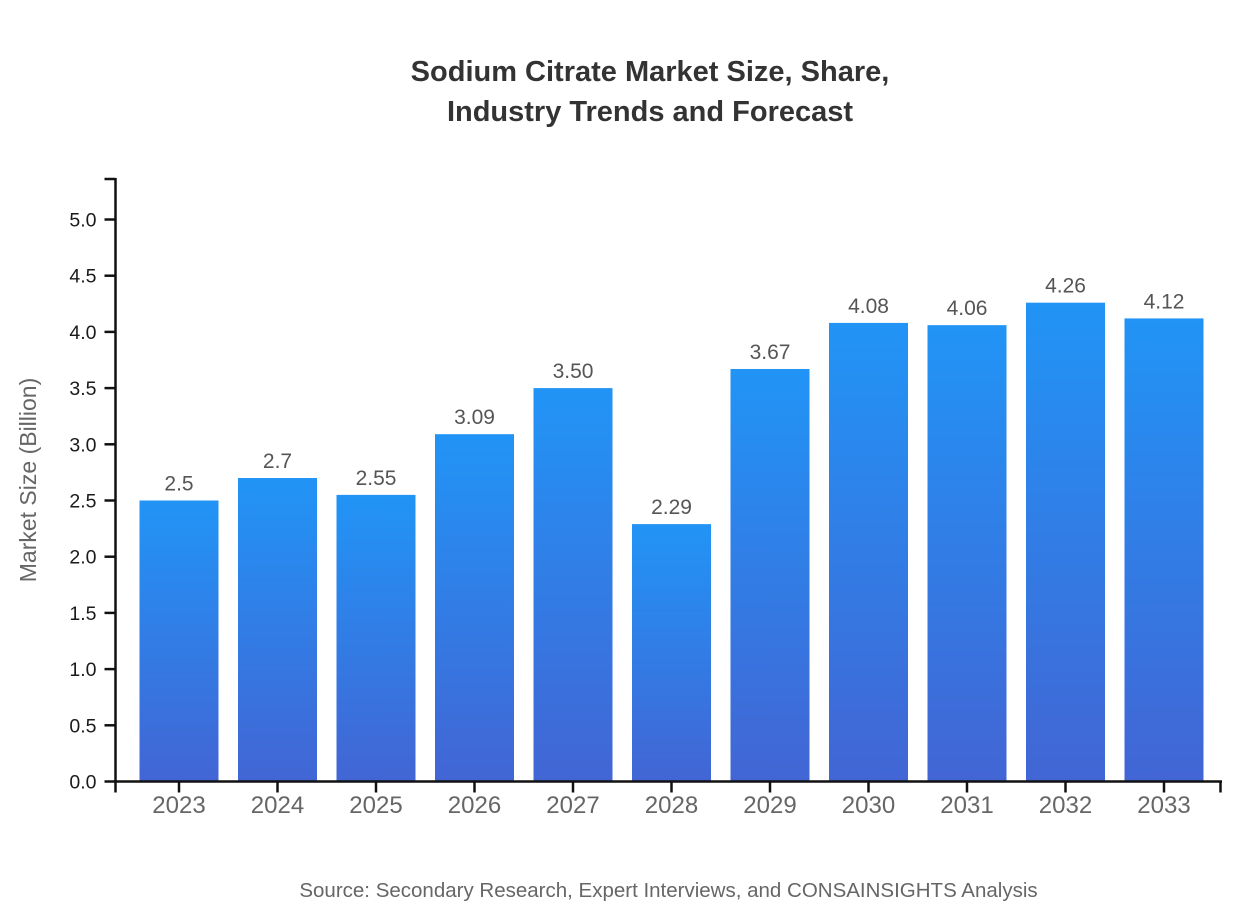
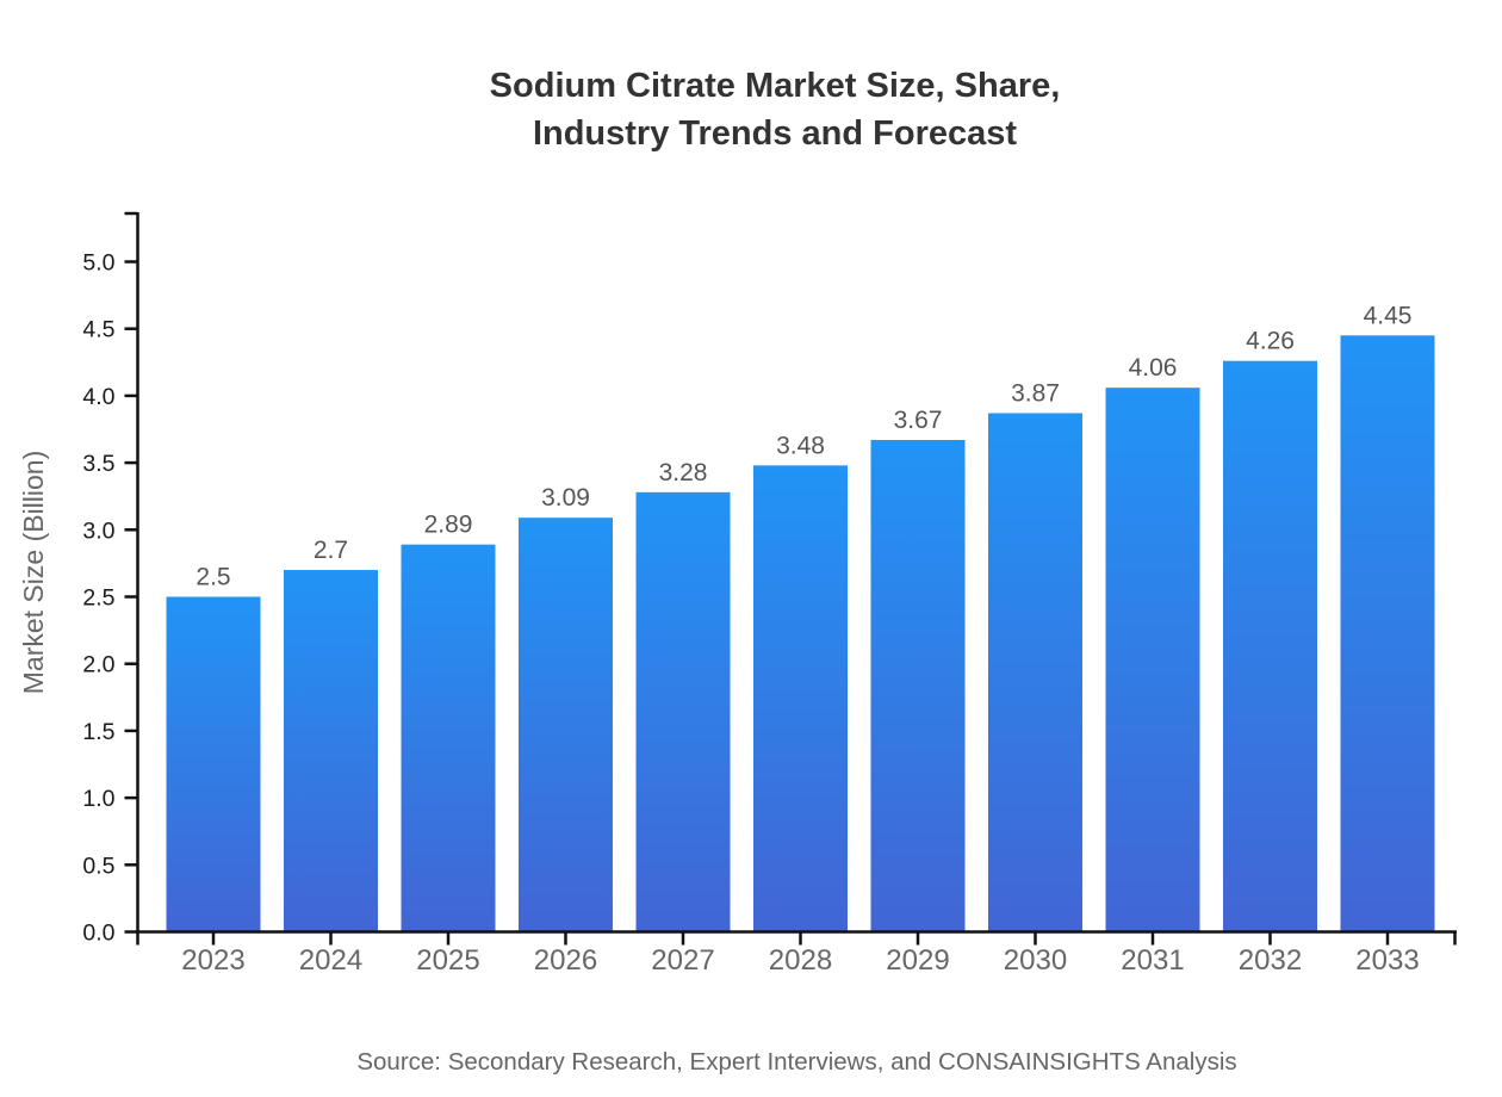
2025: 2.55 -> 2.89
2027: 3.50 -> 3.28
2028: 2.29 -> 3.48
2030: 4.08 -> 3.87
2033: 4.12 -> 4.45
